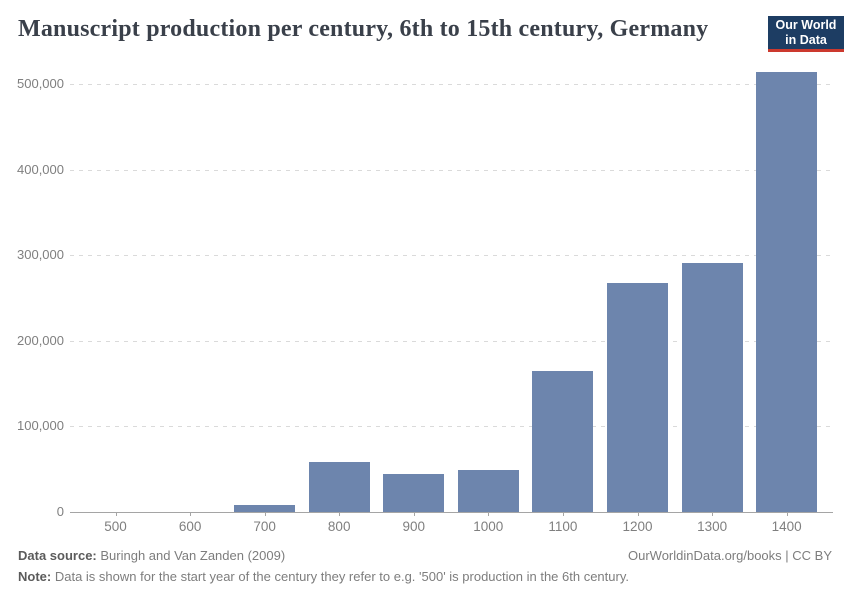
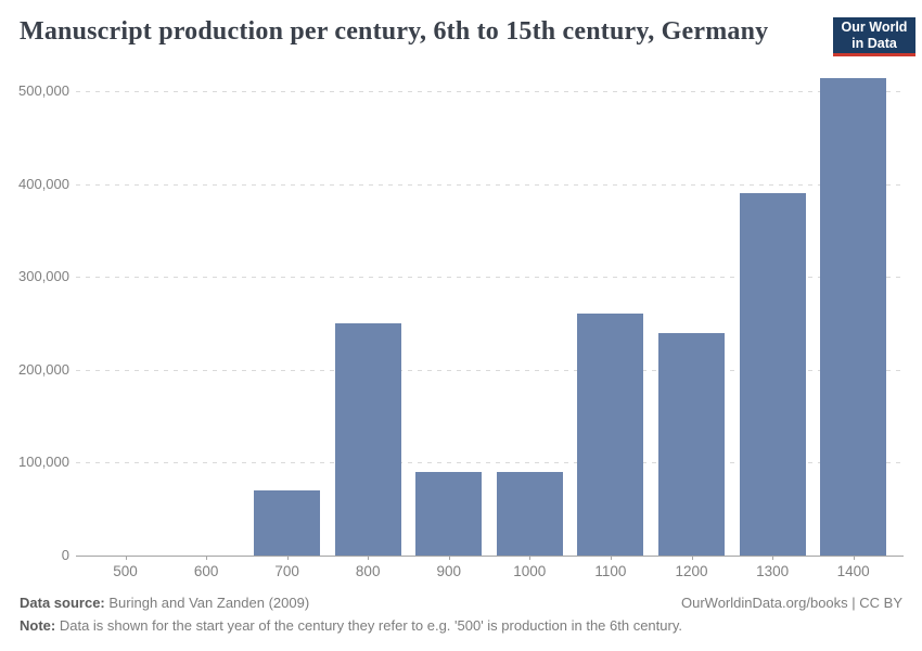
700: 10000 -> 70000
800: 60000 -> 250000
900: 40000 -> 90000
1000: 50000 -> 90000
1100: 160000 -> 260000
1200: 270000 -> 240000
1300: 290000 -> 390000
